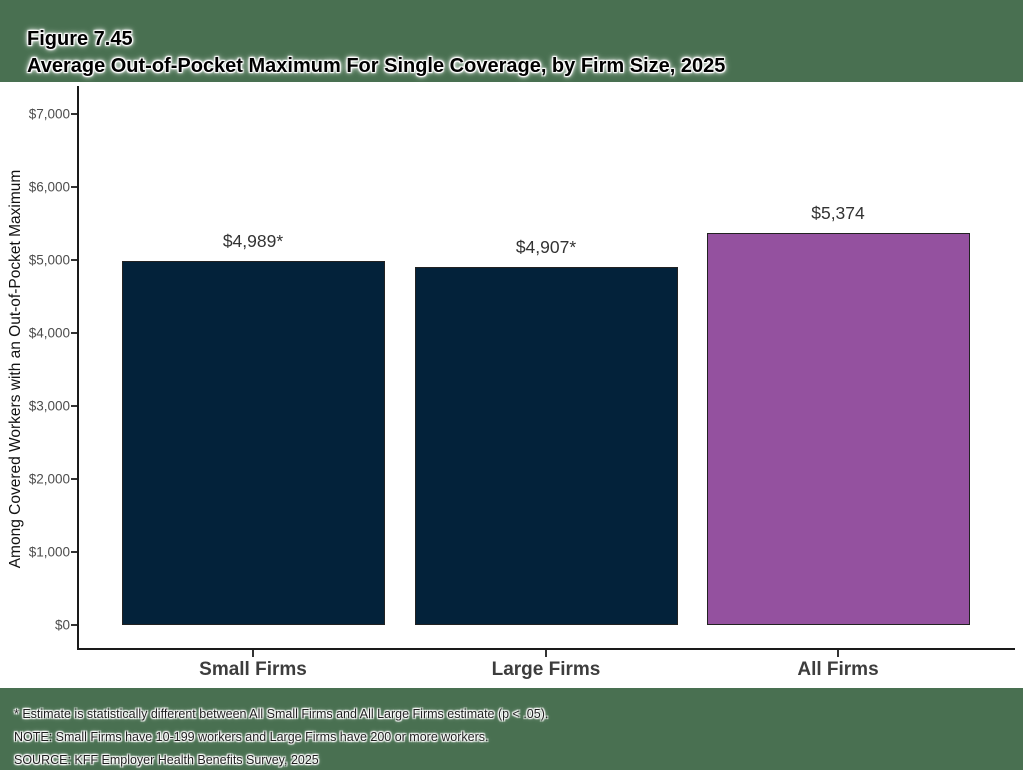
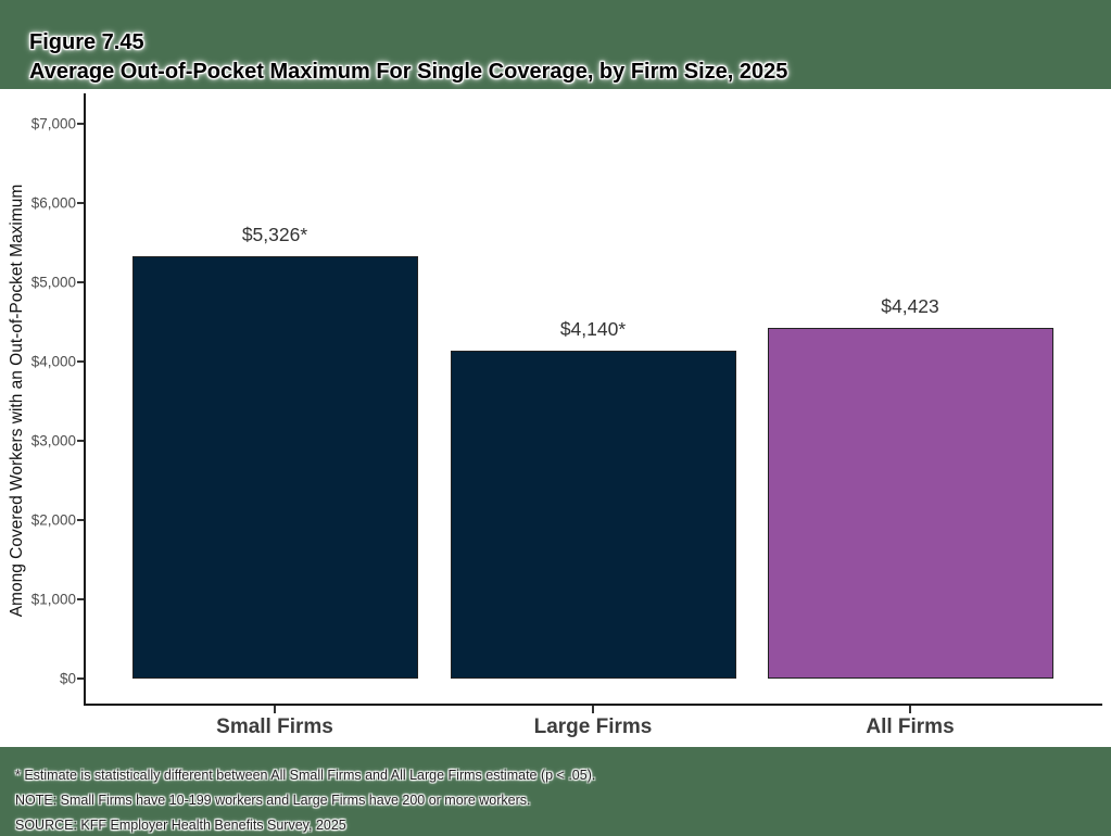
Small Firms: 4,989 -> 5,326
Large Firms: 4,907 -> 4,140
All Firms: $5,374 -> $4,423
